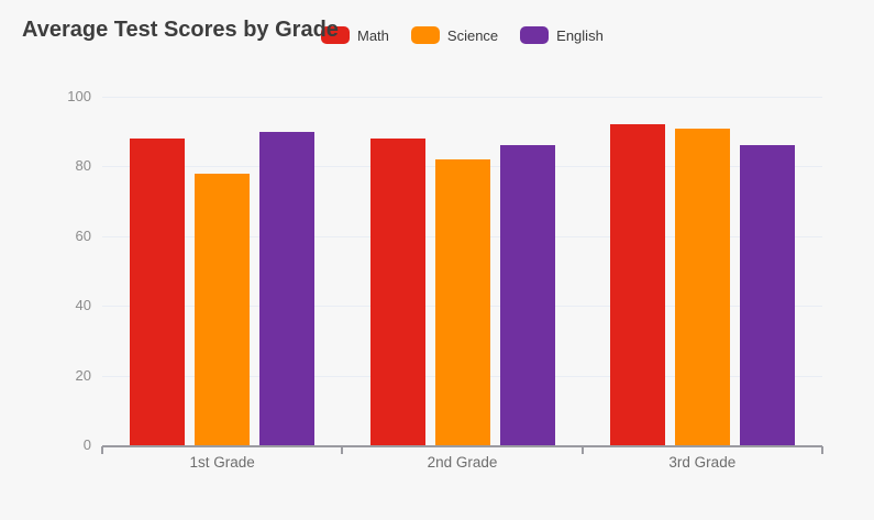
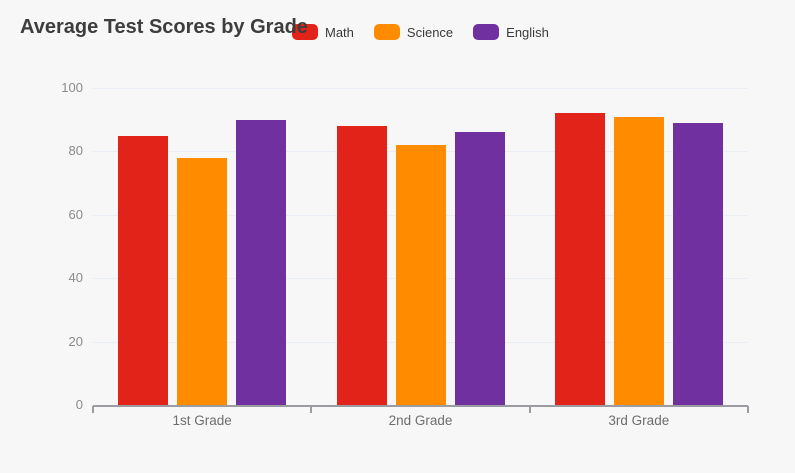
Math/1st Grade: 88 -> 85
English/3rd Grade: 86 -> 89
